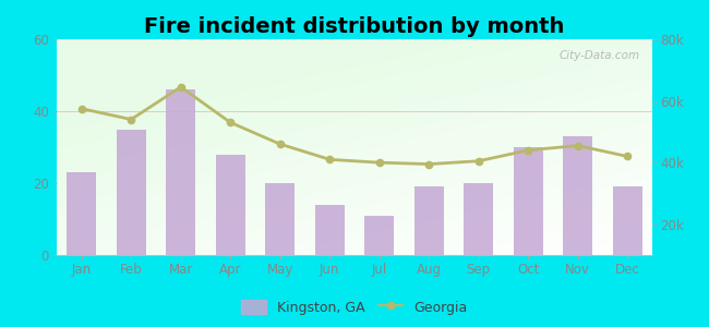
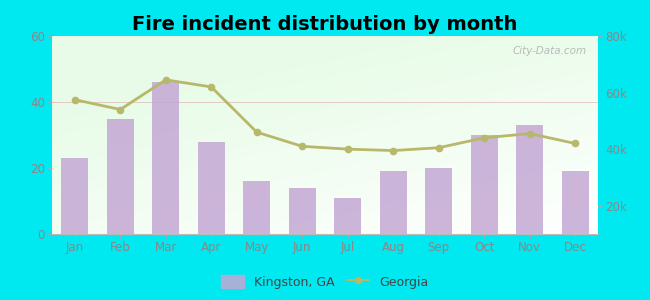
Georgia/Apr: 53.0k -> 62.0k
Kingston, GA/May: 20 -> 16
